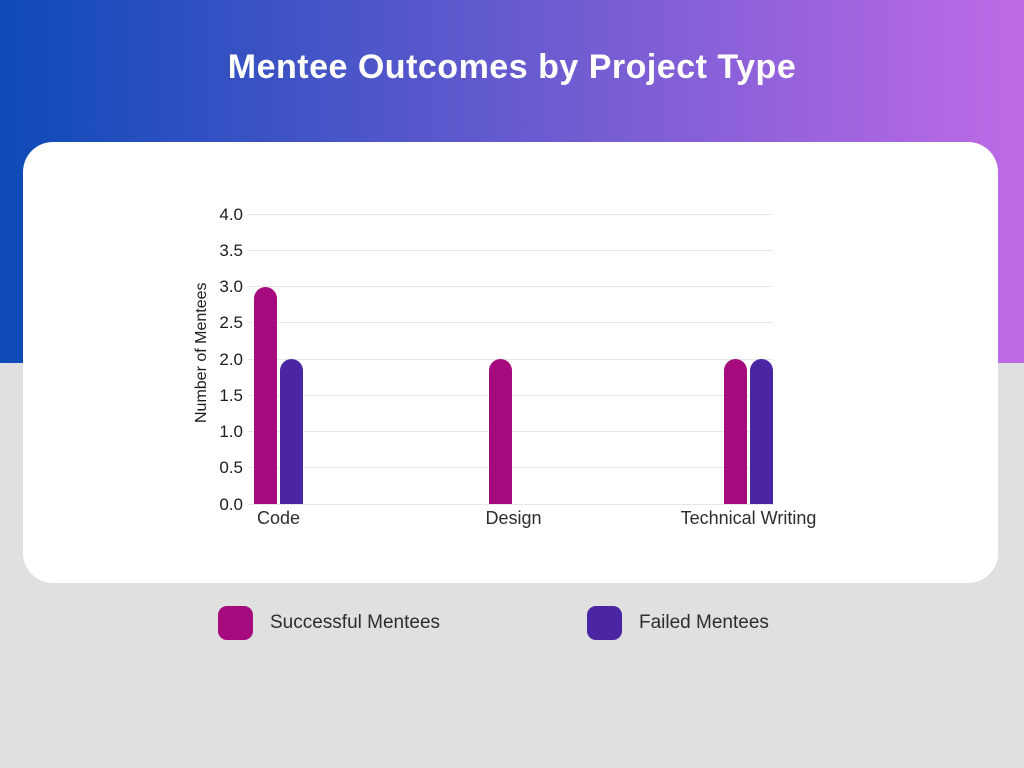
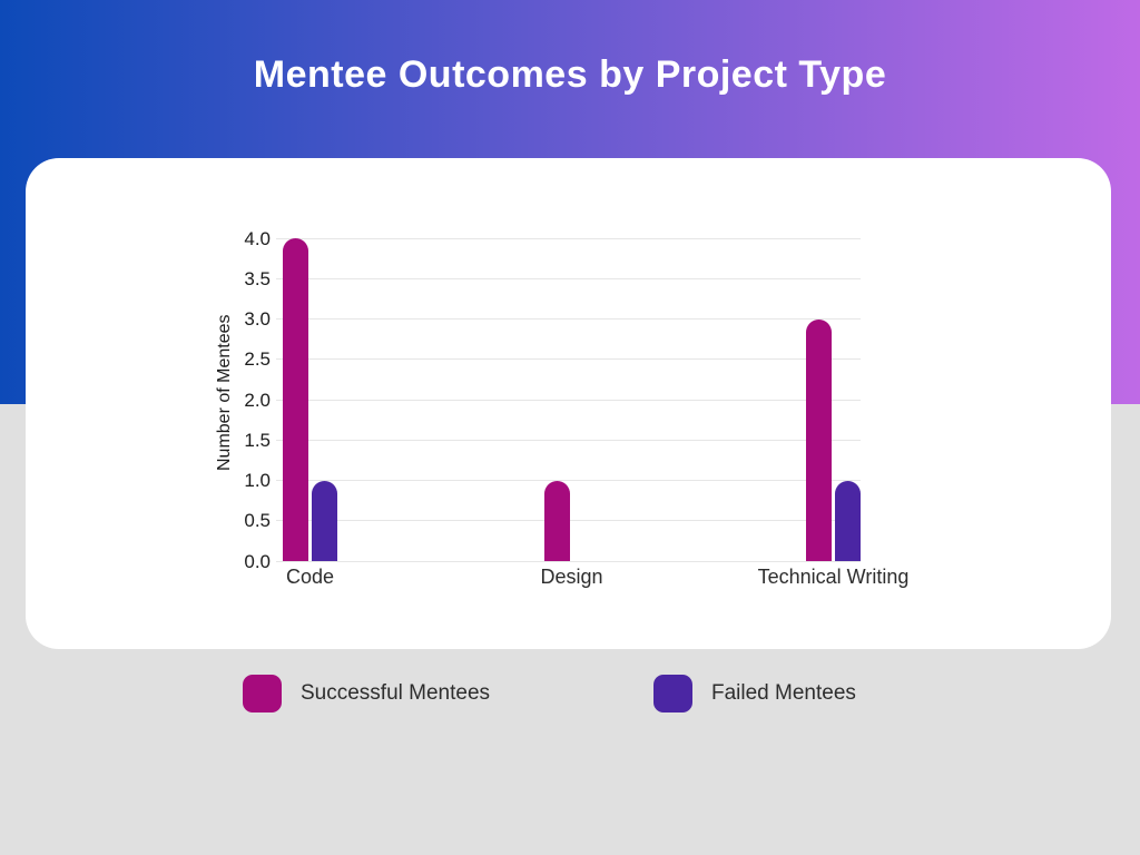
Successful Mentees/Code: 3 -> 4
Failed Mentees/Code: 2 -> 1
Successful Mentees/Design: 2 -> 1
Successful Mentees/Technical Writing: 2 -> 3
Failed Mentees/Technical Writing: 2 -> 1
